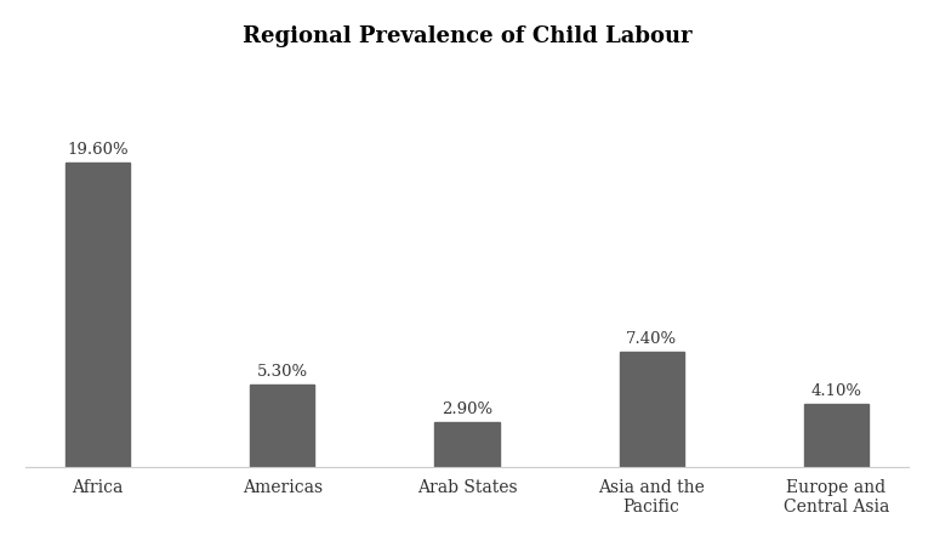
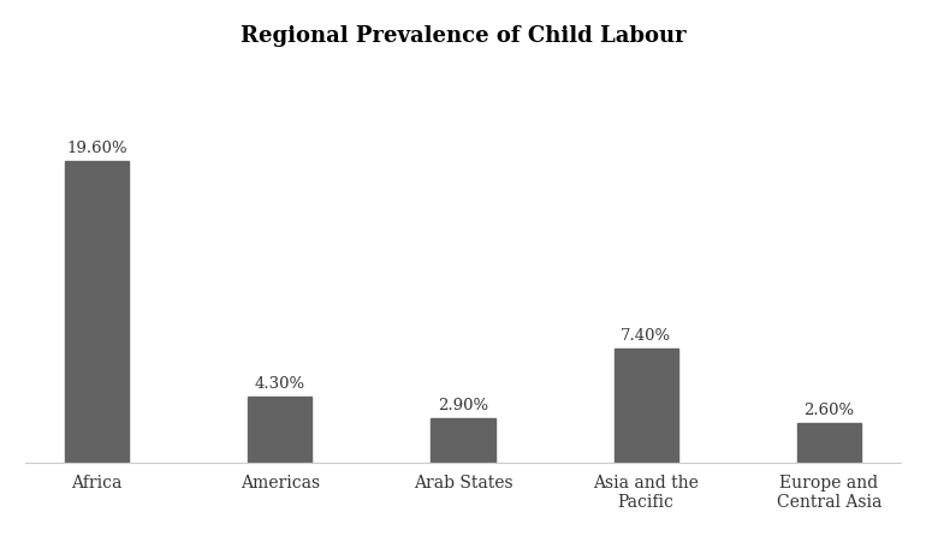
Americas: 5.30% -> 4.30%
Europe and Central Asia: 4.10% -> 2.60%
